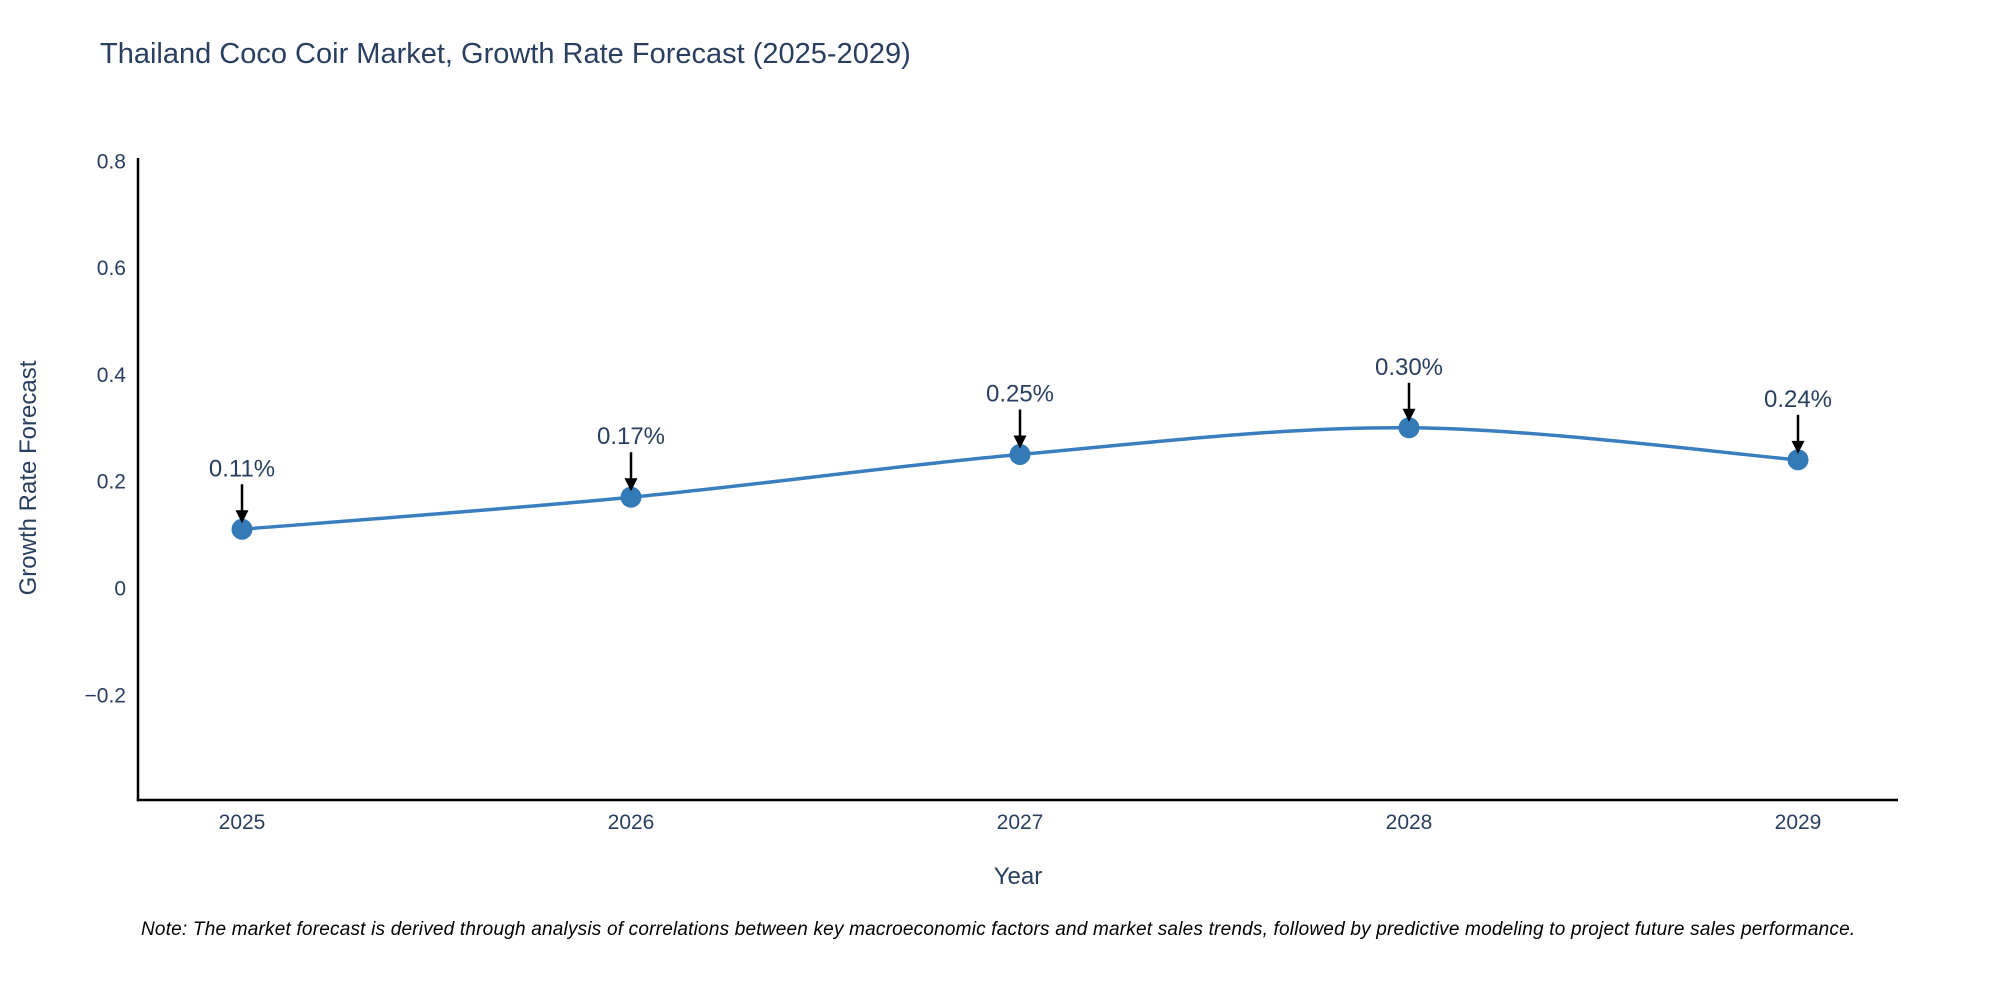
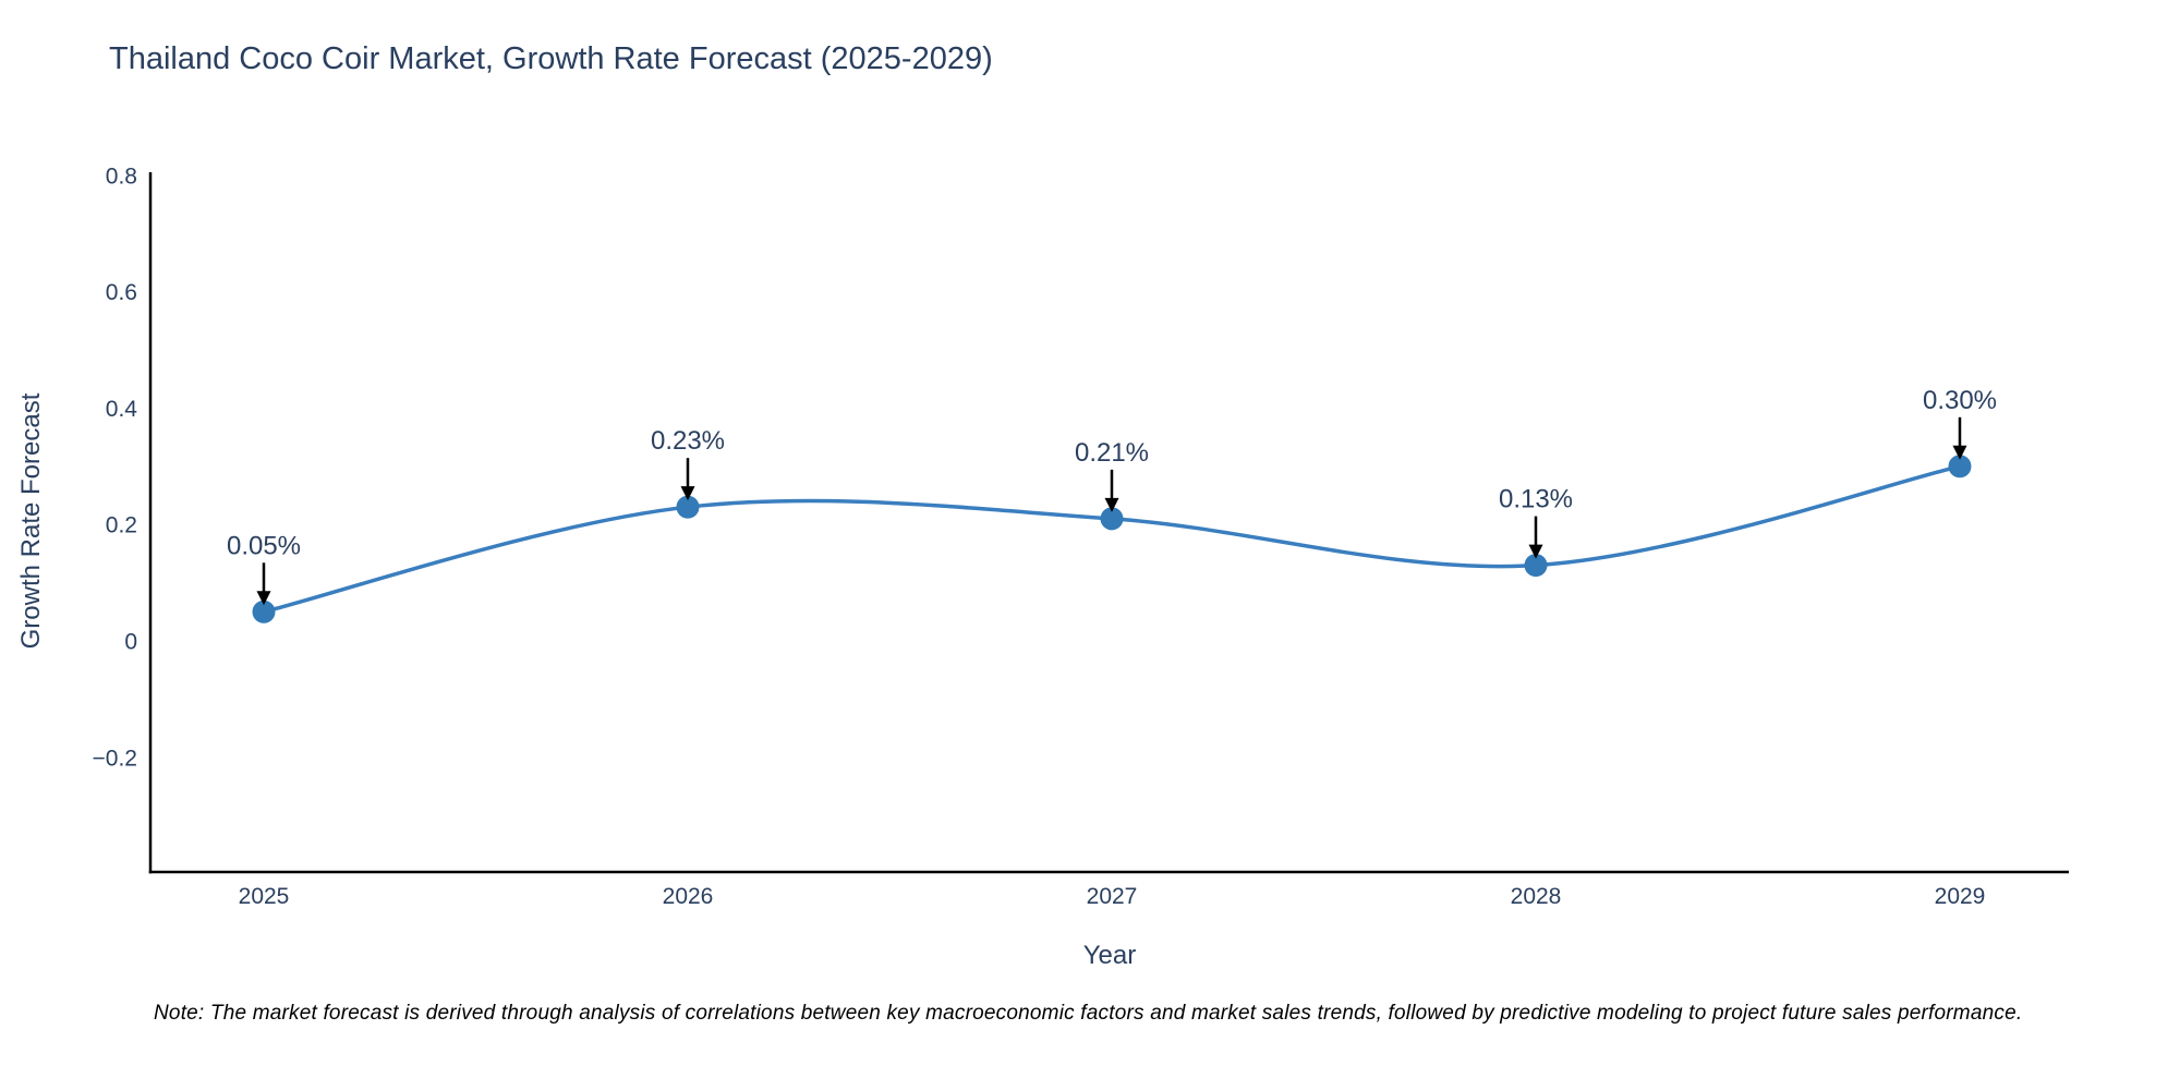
2025: 0.11% -> 0.05%
2026: 0.17% -> 0.23%
2027: 0.25% -> 0.21%
2028: 0.30% -> 0.13%
2029: 0.24% -> 0.30%
